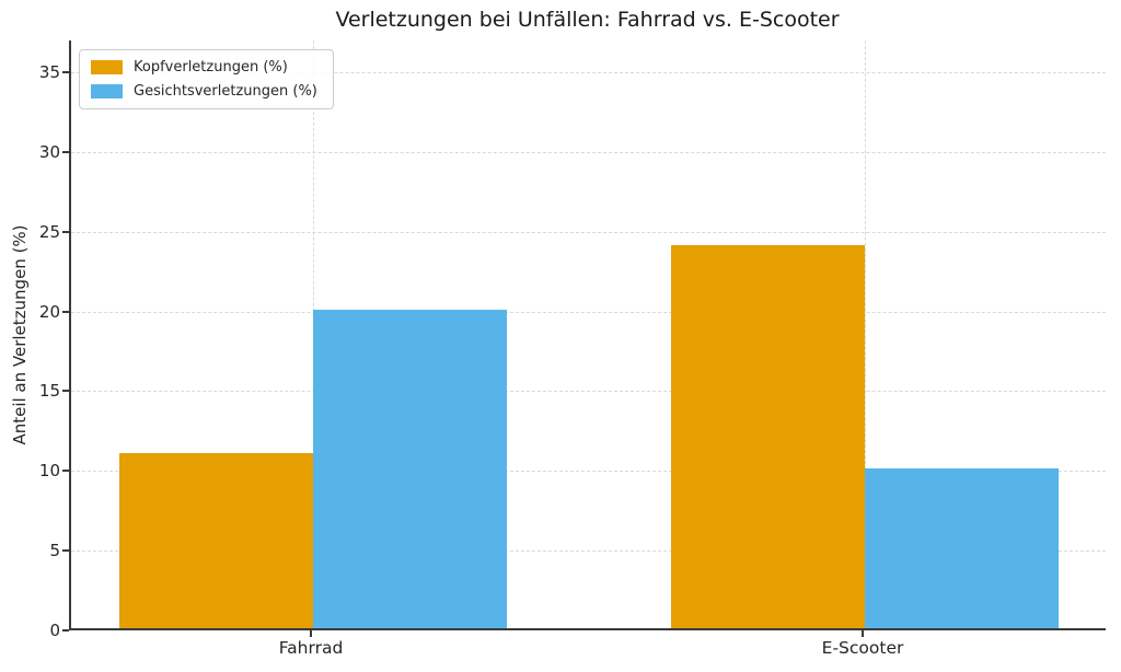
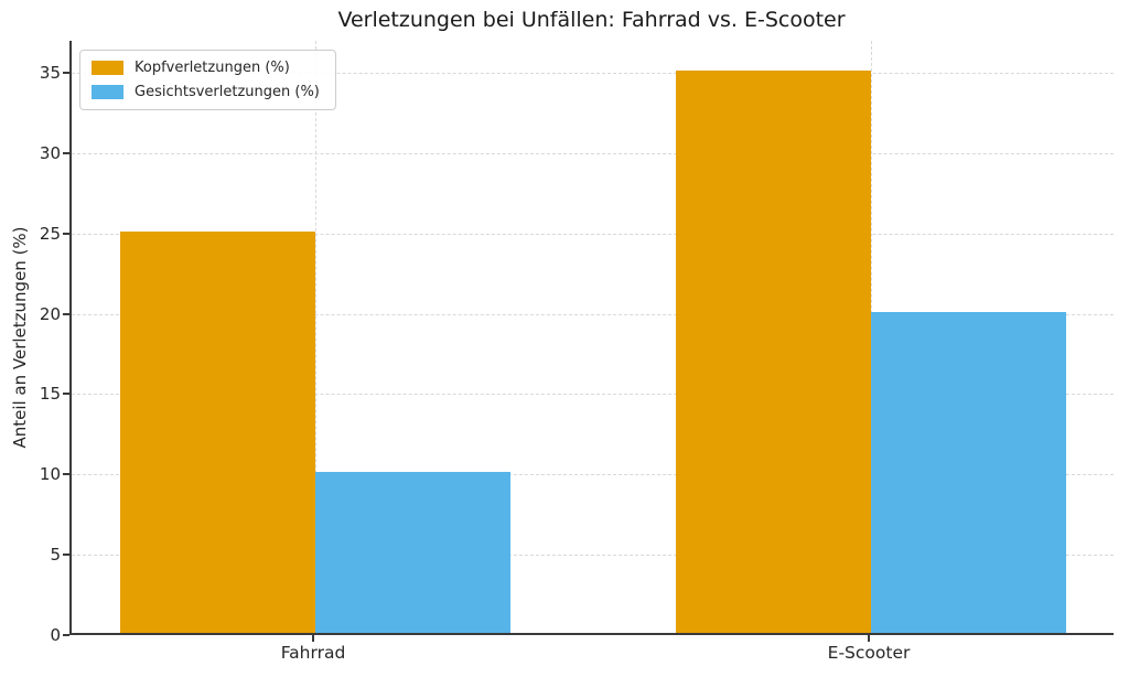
Kopfverletzungen (%)/Fahrrad: 11 -> 25
Gesichtsverletzungen (%)/Fahrrad: 20 -> 10
Kopfverletzungen (%)/E-Scooter: 24 -> 35
Gesichtsverletzungen (%)/E-Scooter: 10 -> 20
